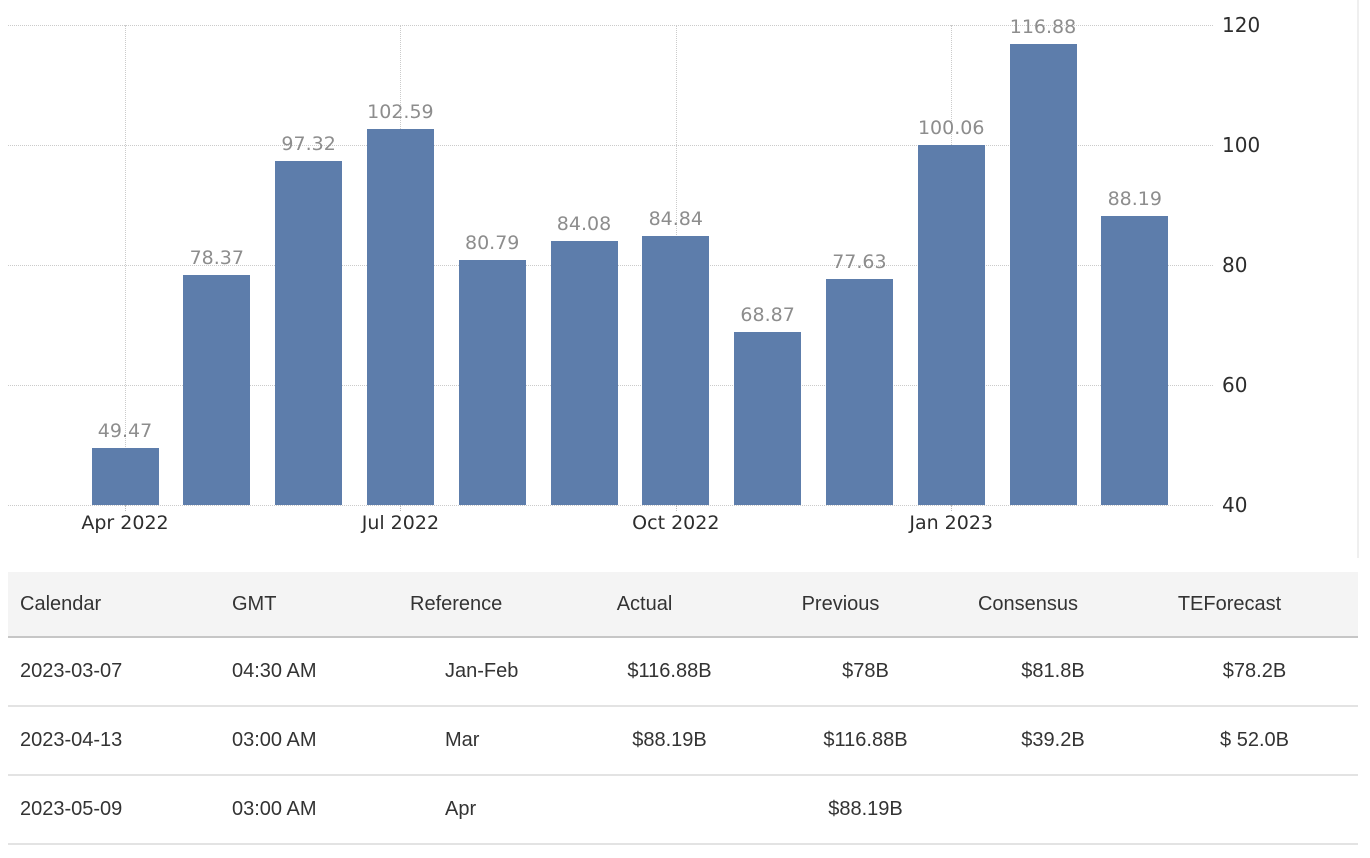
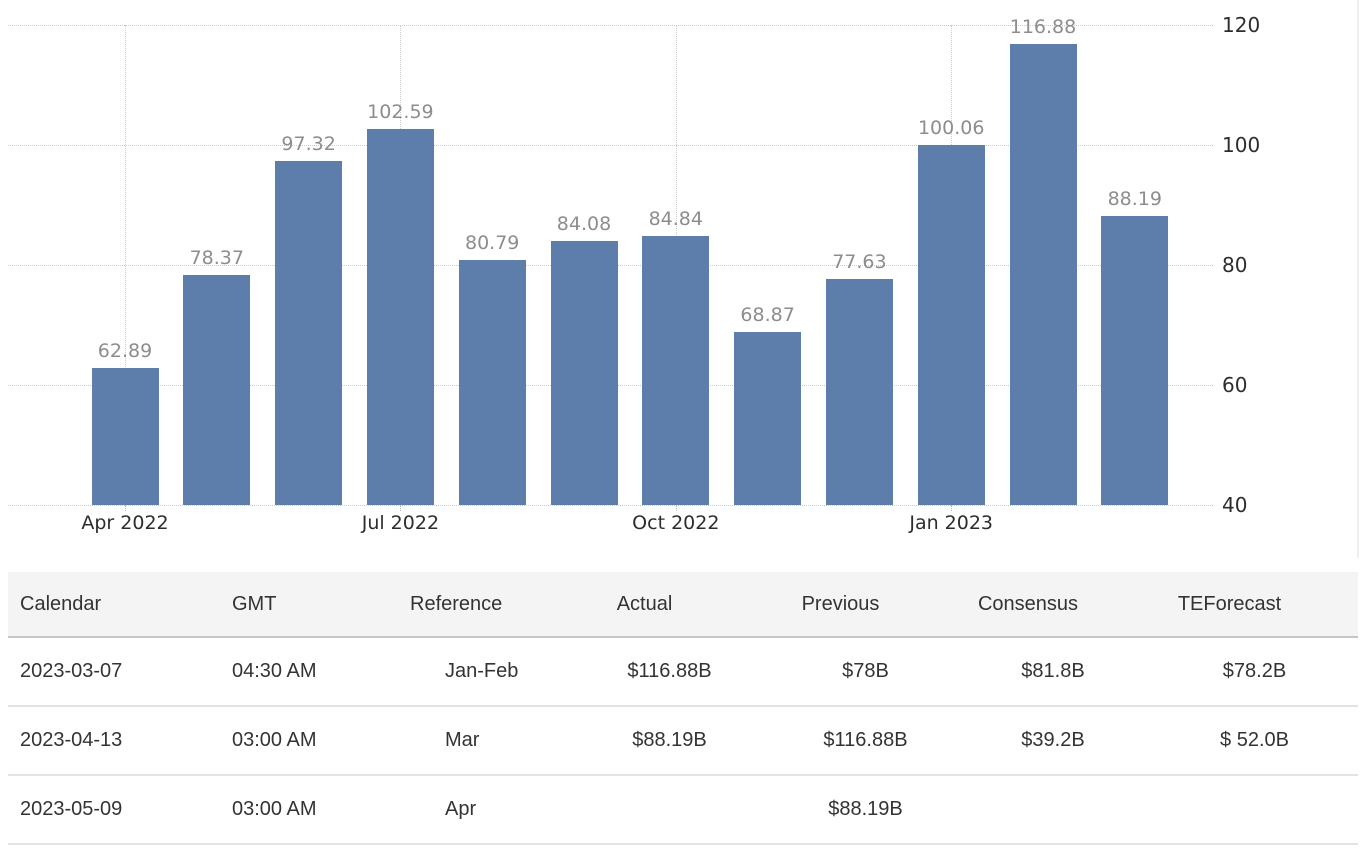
Apr 2022: 49.47 -> 62.89
